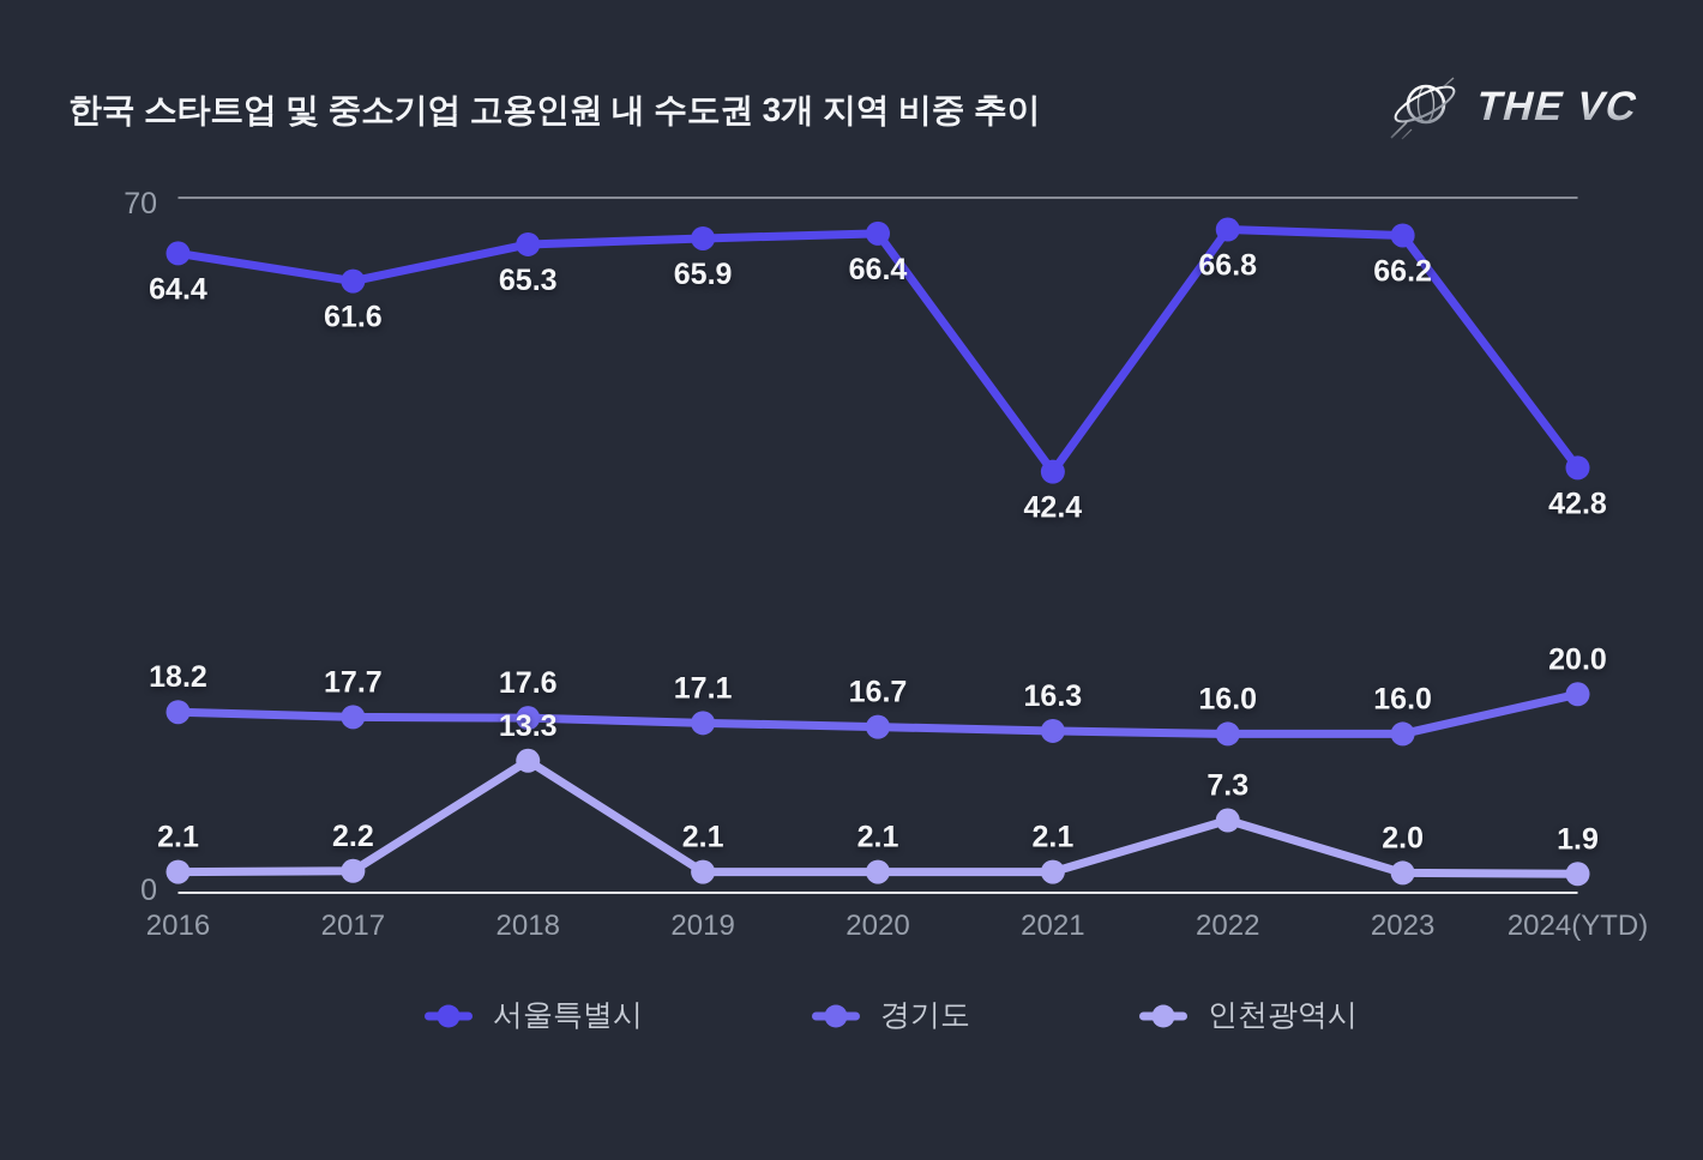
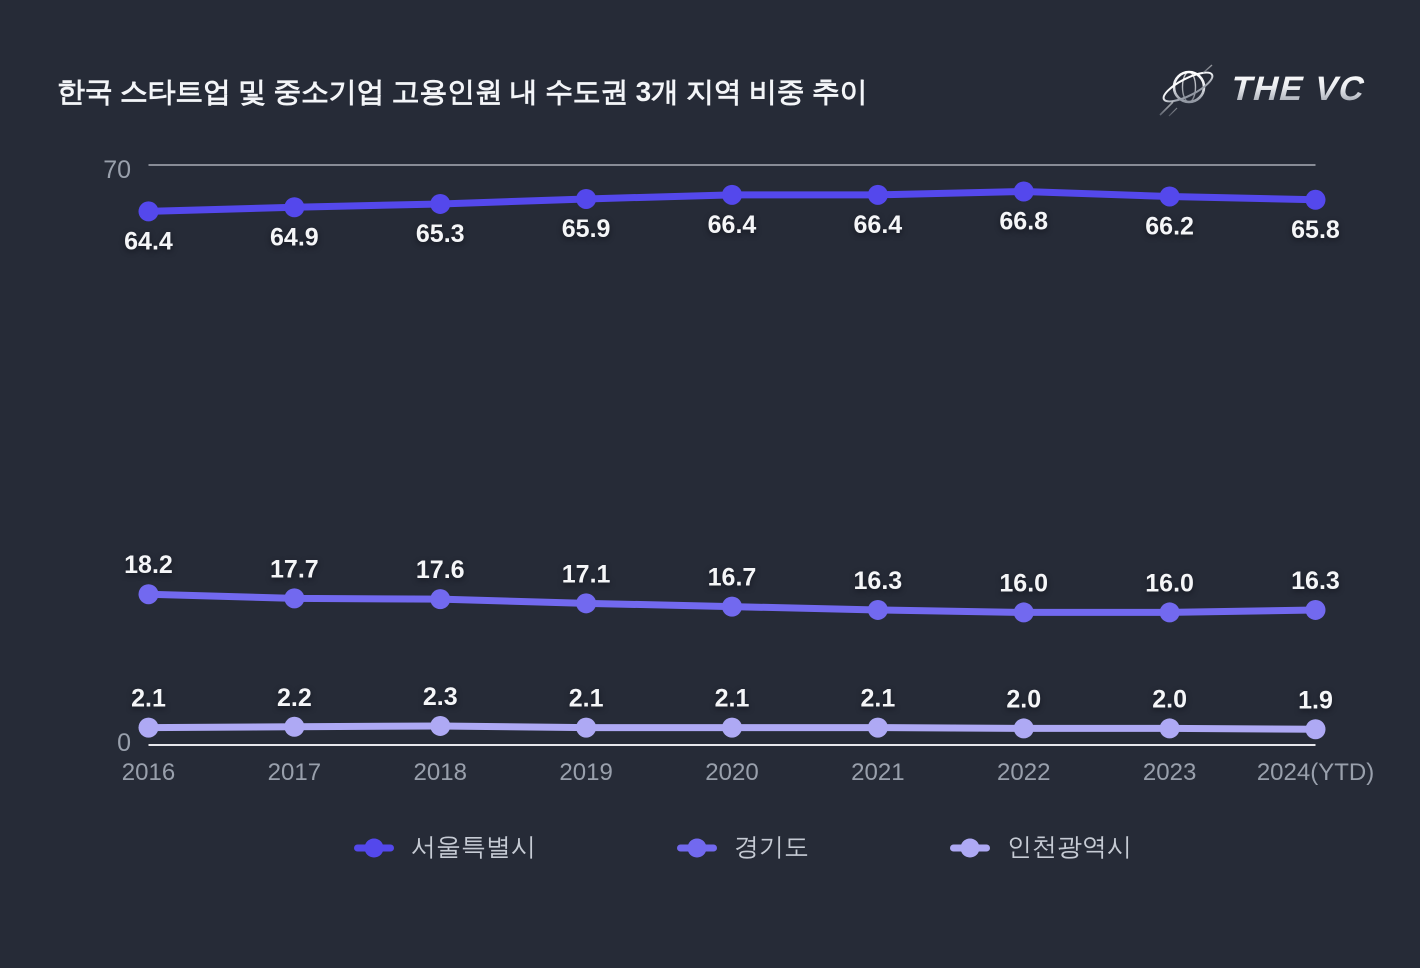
서울특별시/2017: 61.6 -> 64.9
인천광역시/2018: 13.3 -> 2.3
서울특별시/2021: 42.4 -> 66.4
인천광역시/2022: 7.3 -> 2.0
서울특별시/2024(YTD): 42.8 -> 65.8
경기도/2024(YTD): 20.0 -> 16.3
